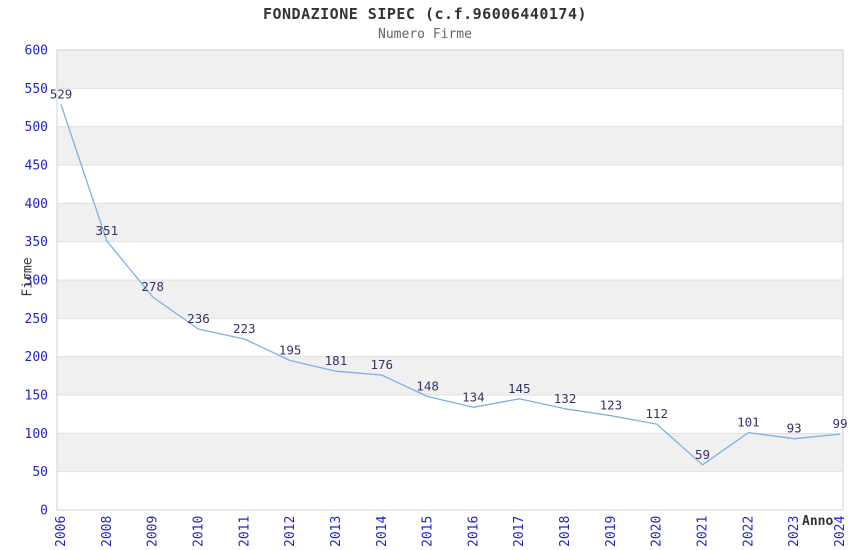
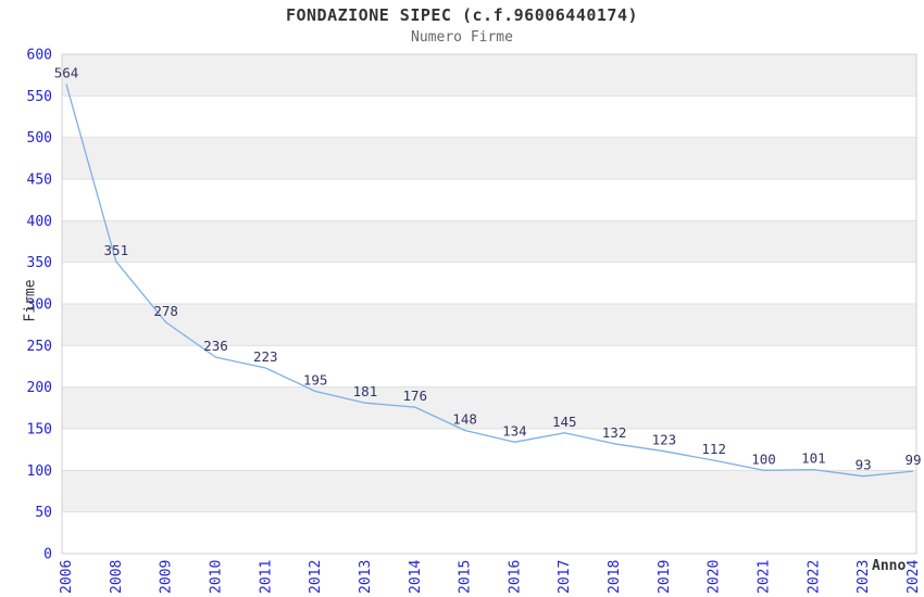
2006: 529 -> 564
2021: 59 -> 100
